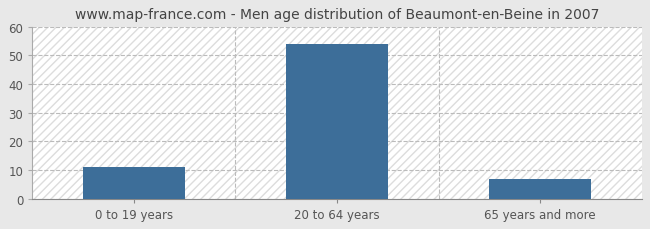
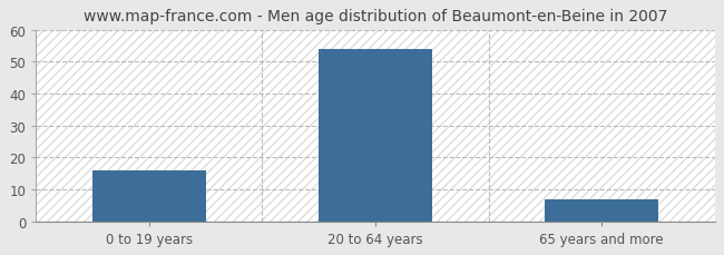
0 to 19 years: 11 -> 16
